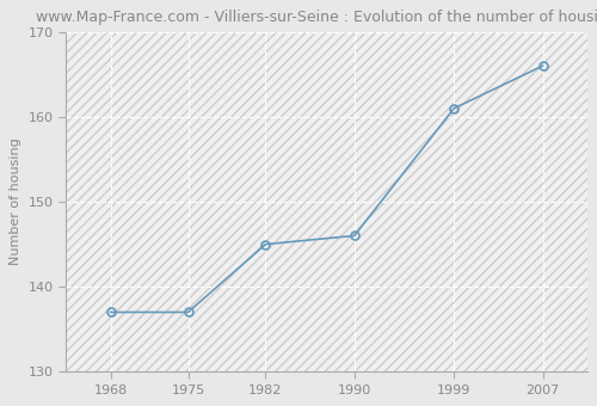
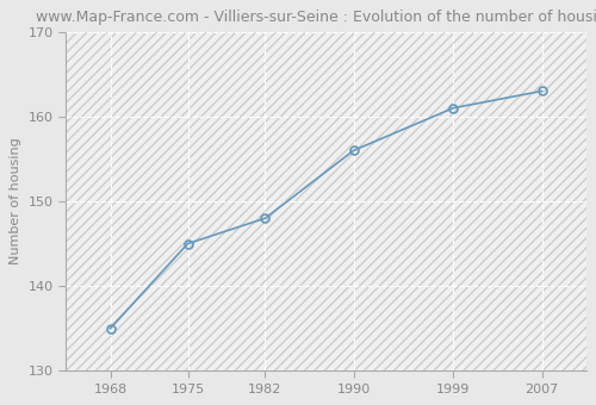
1968: 137 -> 135
1975: 137 -> 145
1982: 145 -> 148
1990: 146 -> 156
2007: 166 -> 163
